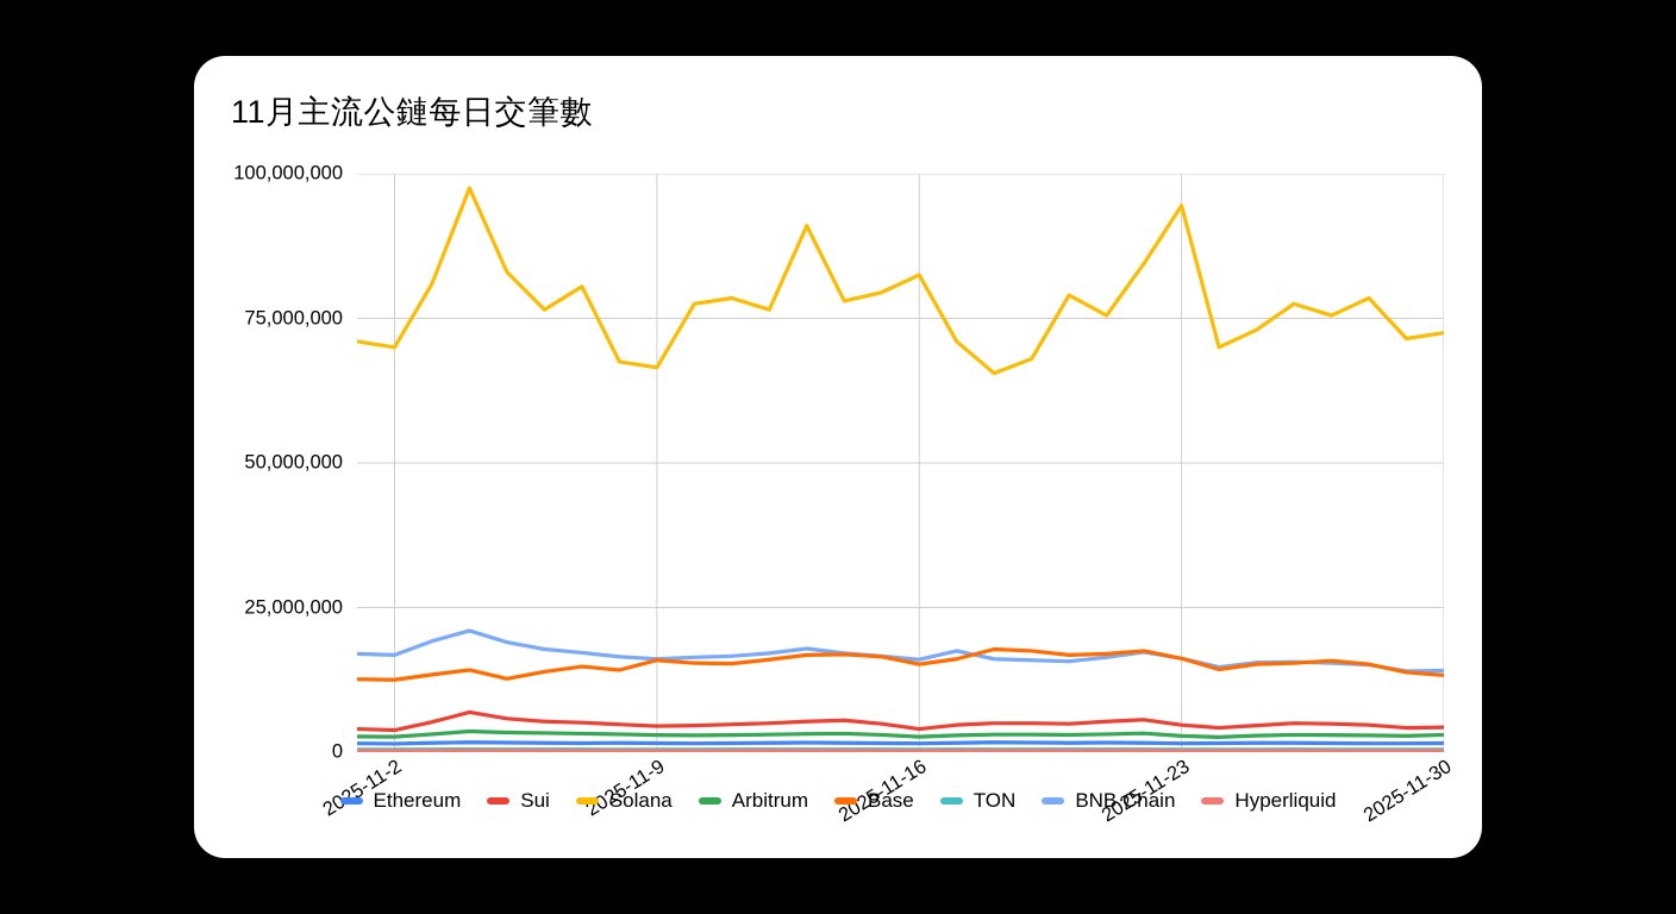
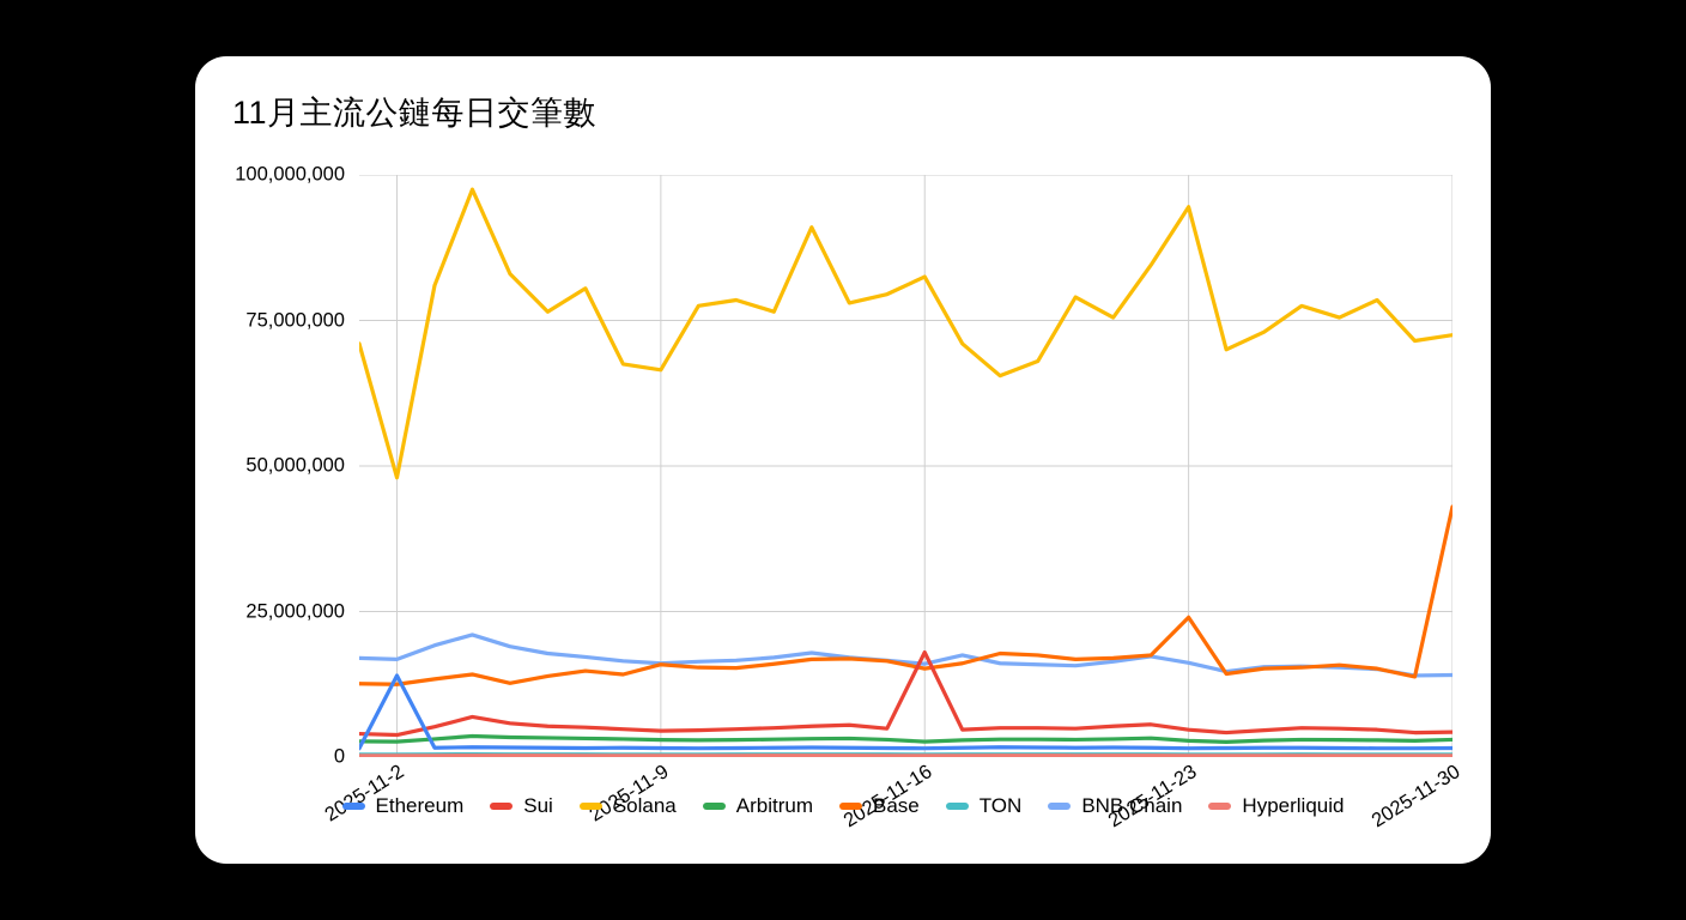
Ethereum/2025-11-2: 1000000 -> 14000000
Solana/2025-11-2: 70000000 -> 48000000
Sui/2025-11-16: 4000000 -> 18000000
Base/2025-11-23: 16000000 -> 24000000
Base/2025-11-30: 13000000 -> 43000000
